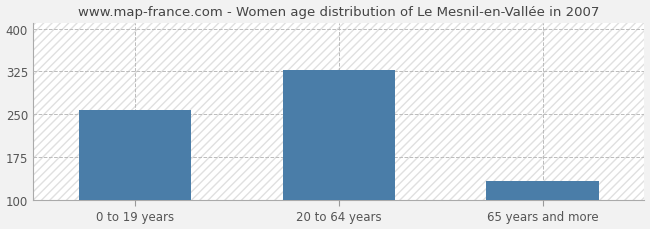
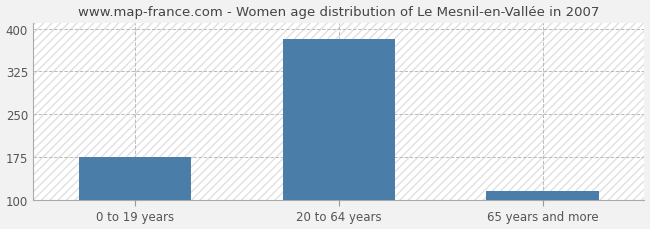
0 to 19 years: 258 -> 176
20 to 64 years: 328 -> 382
65 years and more: 134 -> 115
